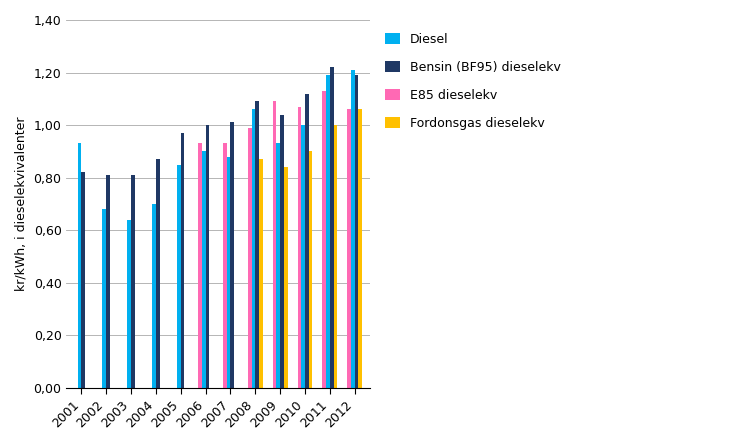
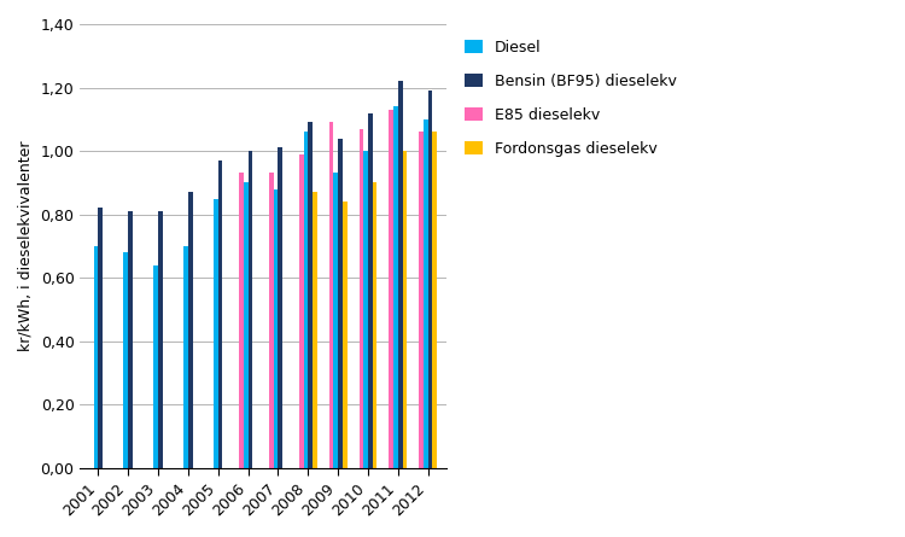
Diesel/2001: 0,93 -> 0,70
Diesel/2011: 1,19 -> 1,14
Diesel/2012: 1,21 -> 1,10
